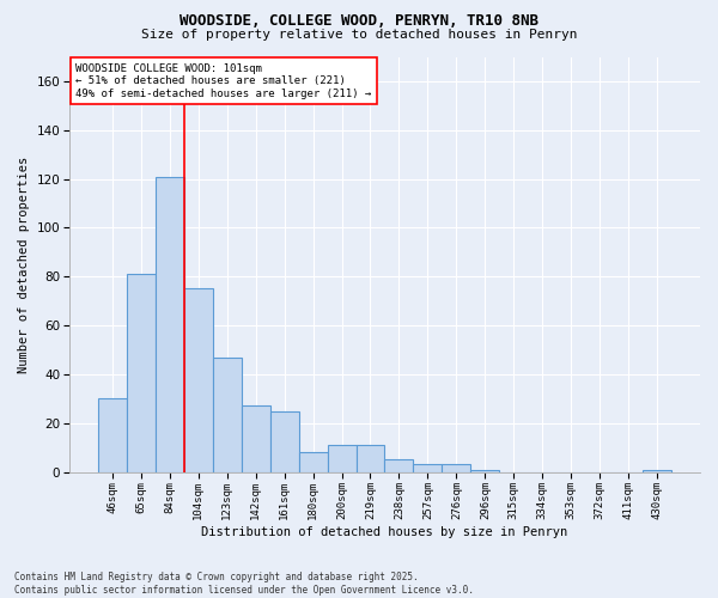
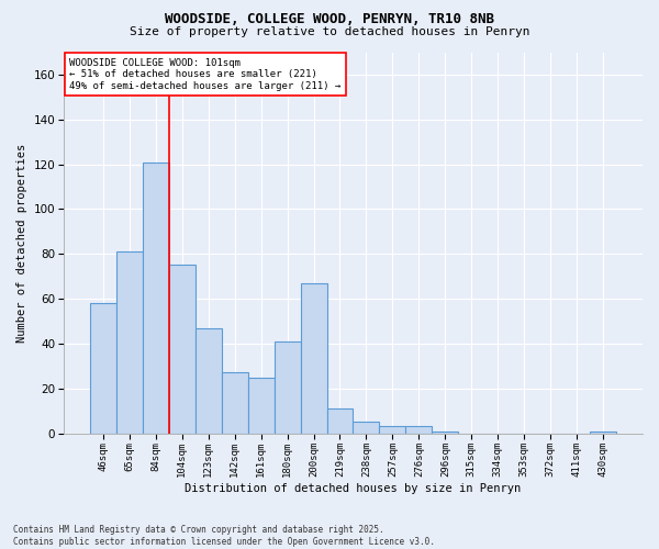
46sqm: 30 -> 58
180sqm: 8 -> 41
200sqm: 11 -> 67
